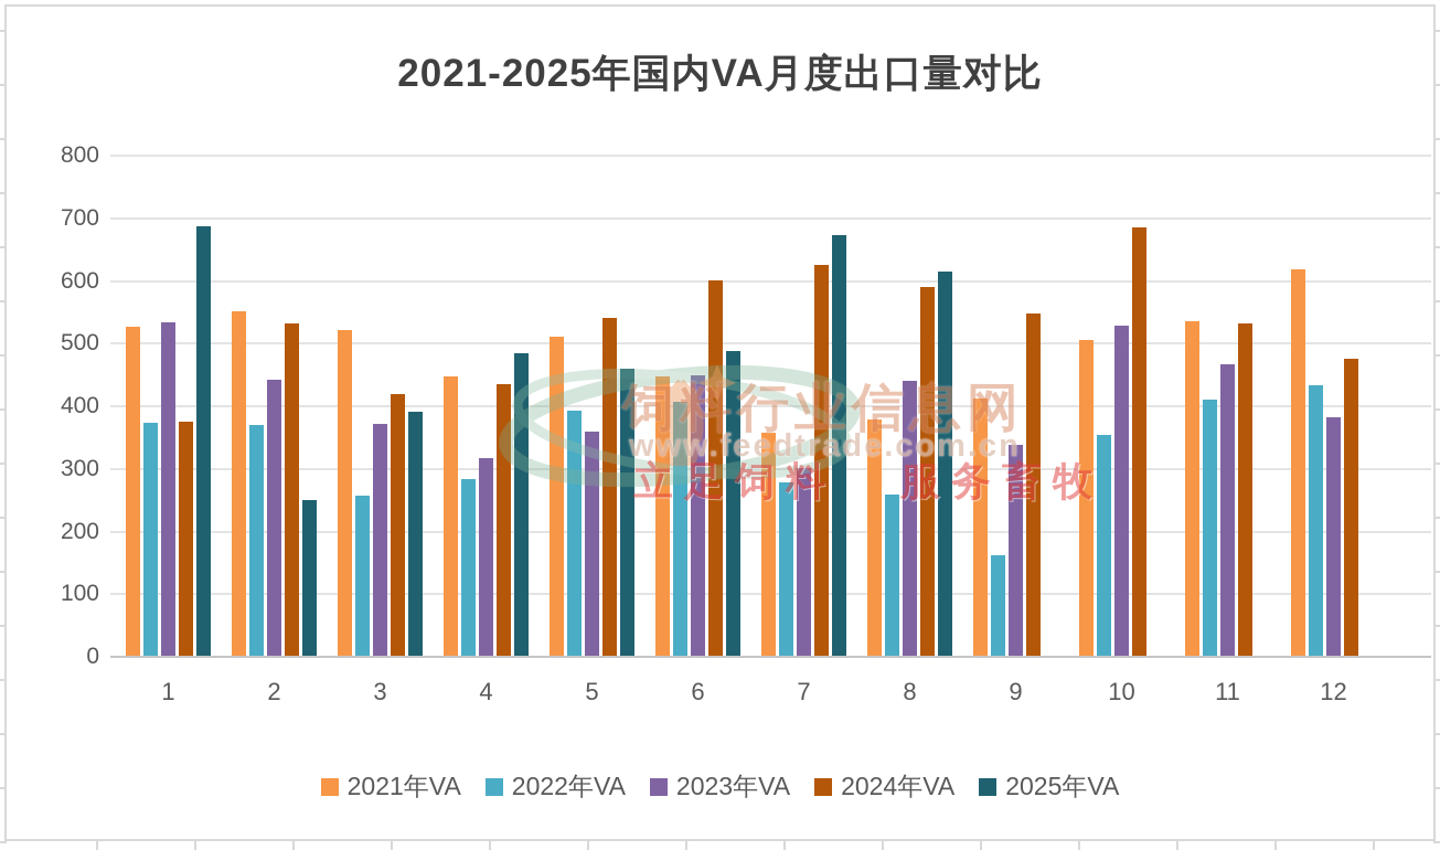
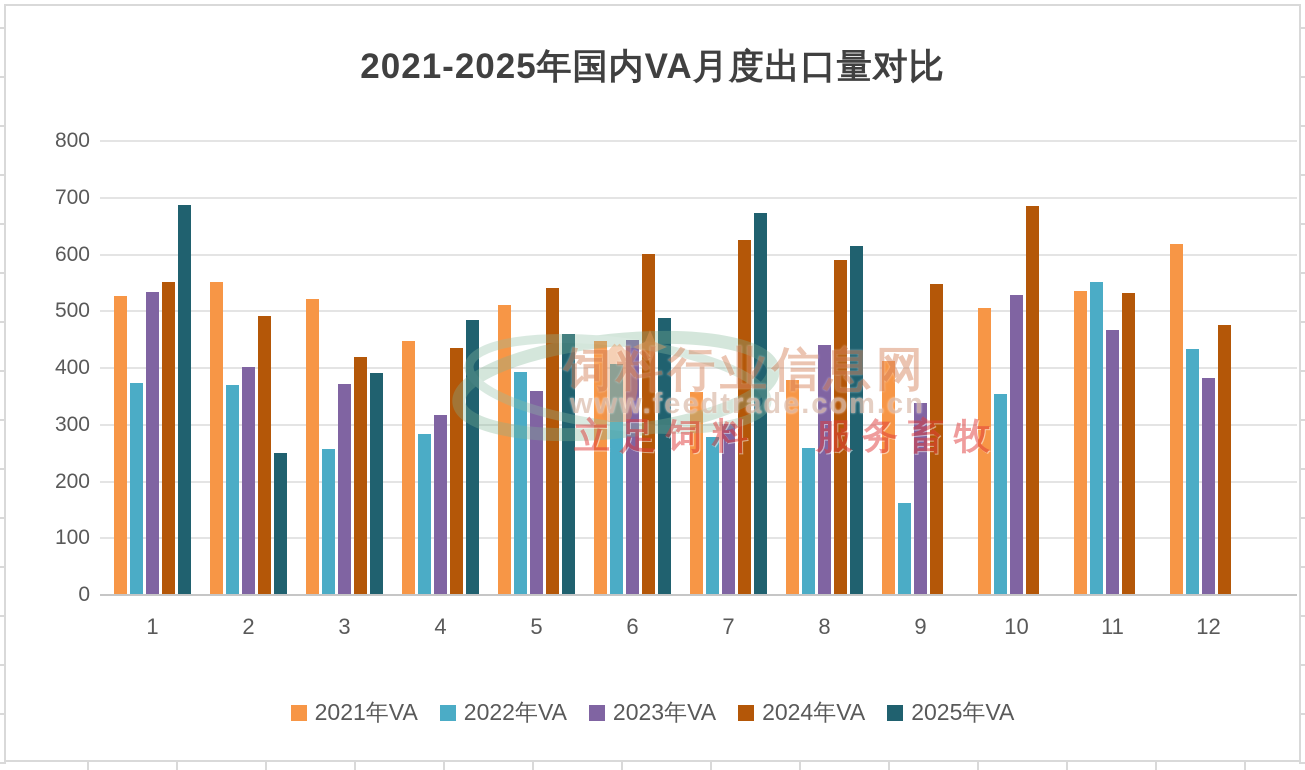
2024年VA/1: 370 -> 550
2023年VA/2: 440 -> 400
2024年VA/2: 530 -> 490
2022年VA/11: 410 -> 550
